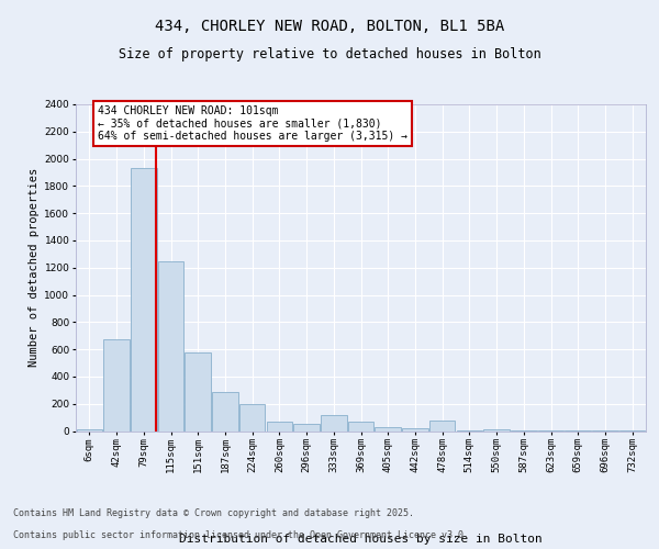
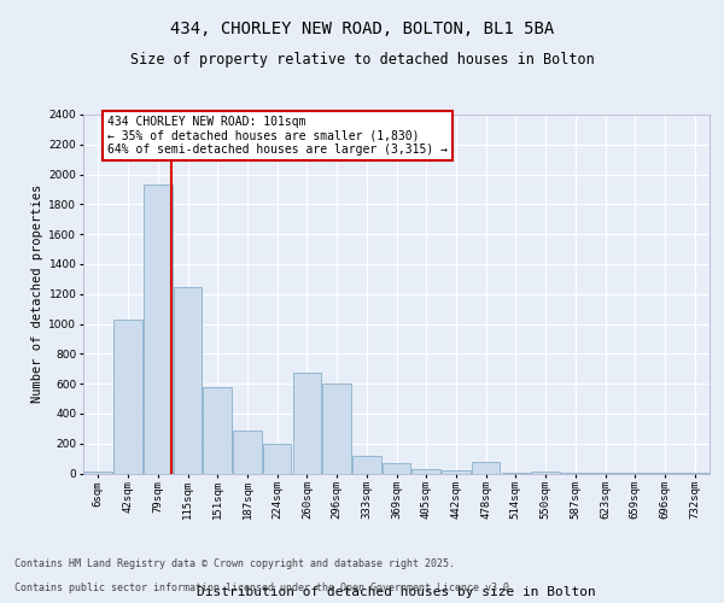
42sqm: 670 -> 1030
260sqm: 60 -> 670
296sqm: 50 -> 600
